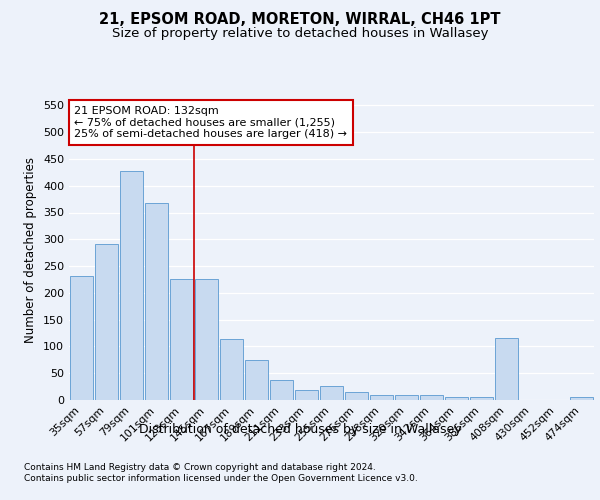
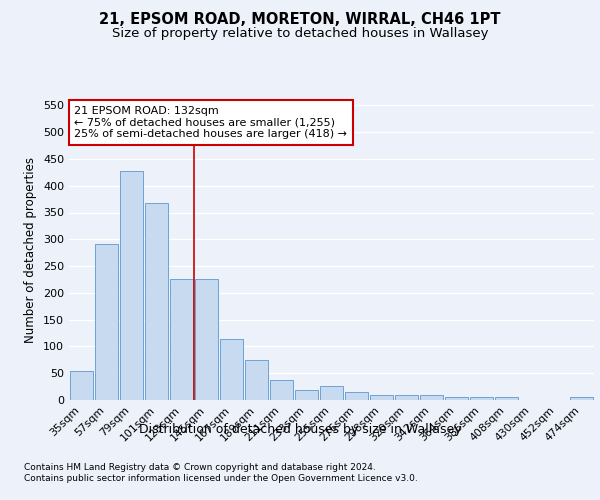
35sqm: 232 -> 55
408sqm: 116 -> 5
